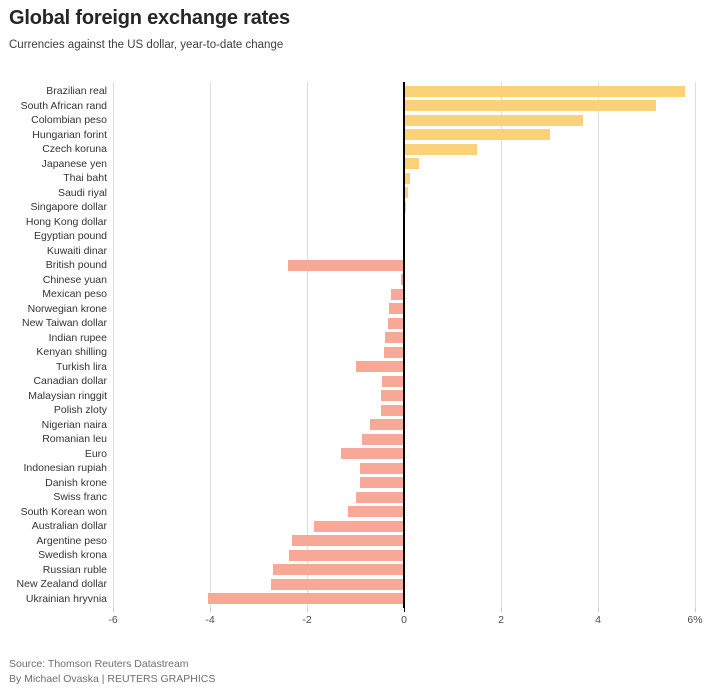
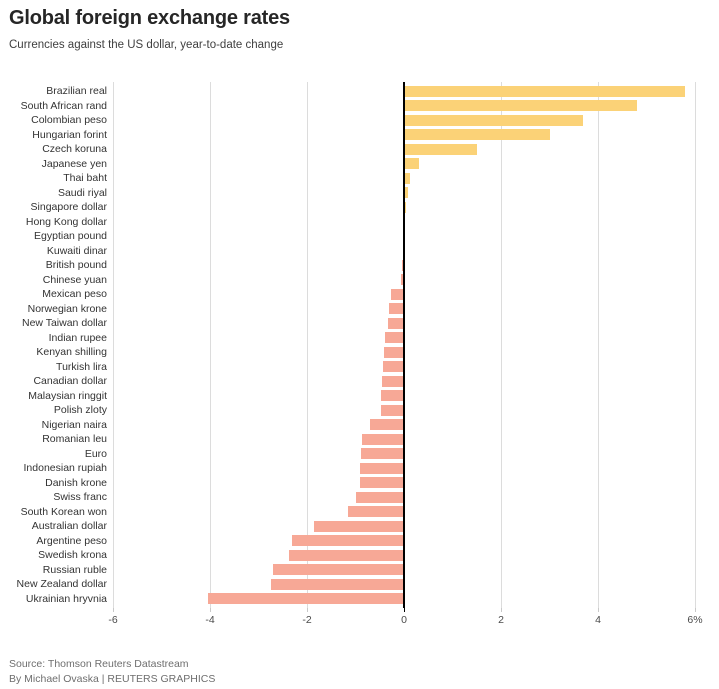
South African rand: 5.2% -> 4.8%
British pound: -2.4% -> -0.1%
Turkish lira: -1.0% -> -0.4%
Euro: -1.3% -> -0.9%
